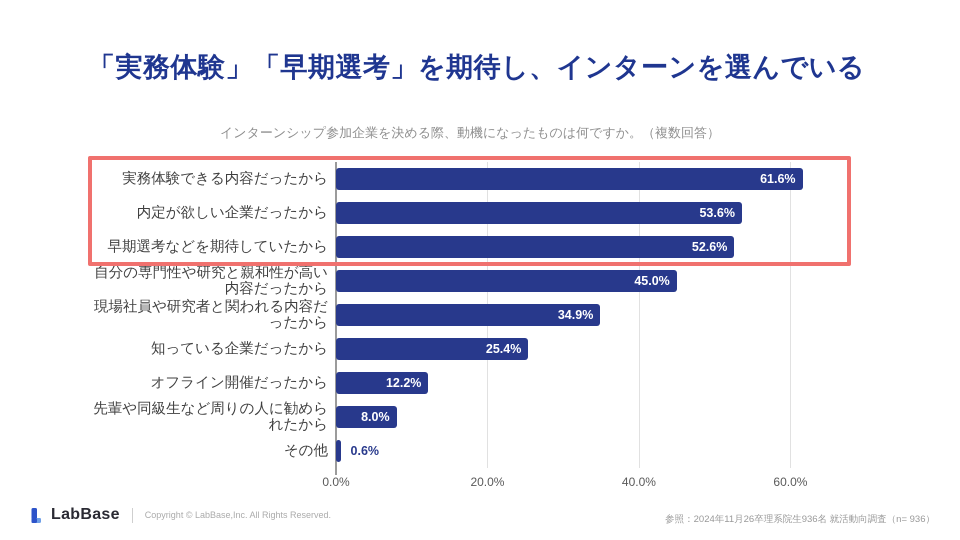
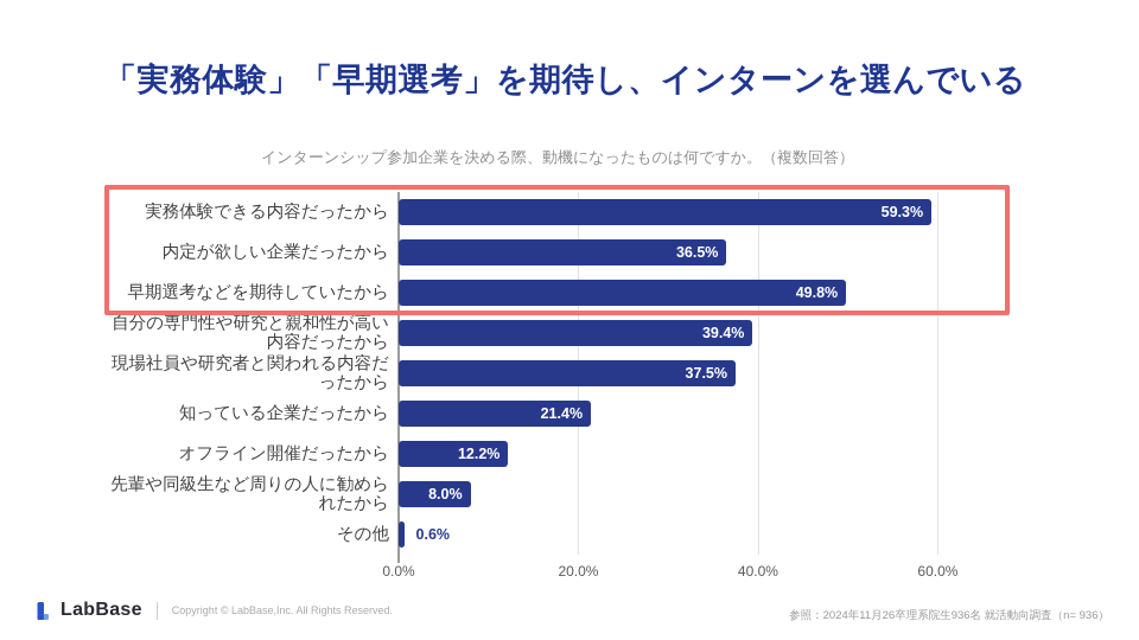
実務体験できる内容だったから: 61.6% -> 59.3%
内定が欲しい企業だったから: 53.6% -> 36.5%
早期選考などを期待していたから: 52.6% -> 49.8%
自分の専門性や研究と親和性が高い内容だったから: 45.0% -> 39.4%
現場社員や研究者と関われる内容だったから: 34.9% -> 37.5%
知っている企業だったから: 25.4% -> 21.4%
